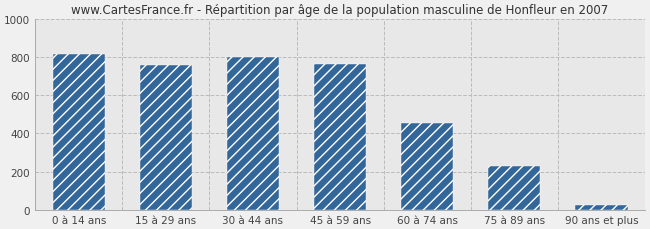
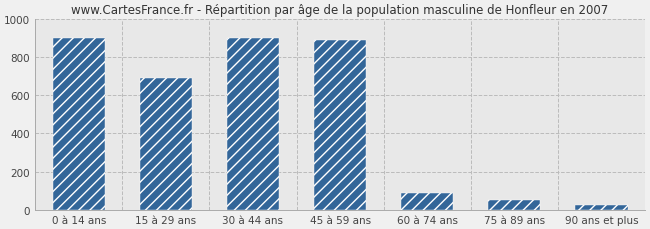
0 à 14 ans: 820 -> 900
15 à 29 ans: 760 -> 690
30 à 44 ans: 800 -> 900
45 à 59 ans: 760 -> 890
60 à 74 ans: 460 -> 90
75 à 89 ans: 230 -> 50
